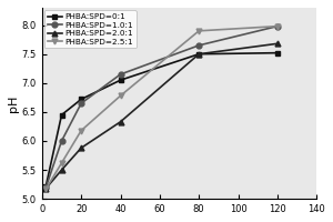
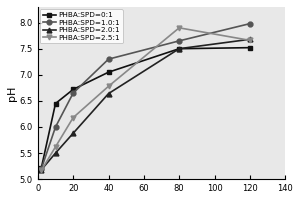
PHBA:SPD=1.0:1/40: 7.15 -> 7.30
PHBA:SPD=2.0:1/40: 6.33 -> 6.64
PHBA:SPD=2.5:1/120: 7.98 -> 7.66
